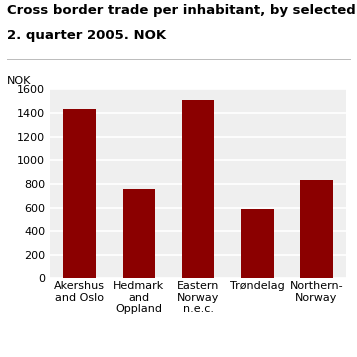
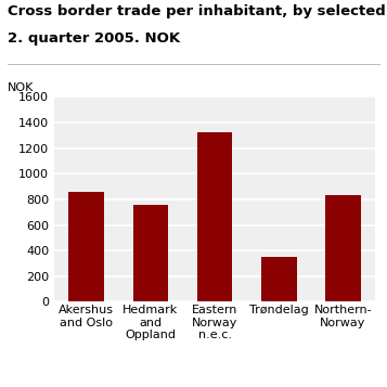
Akershus and Oslo: 1430 -> 860
Eastern Norway n.e.c.: 1510 -> 1320
Trøndelag: 590 -> 350
